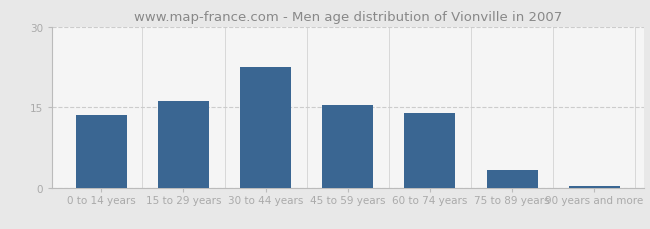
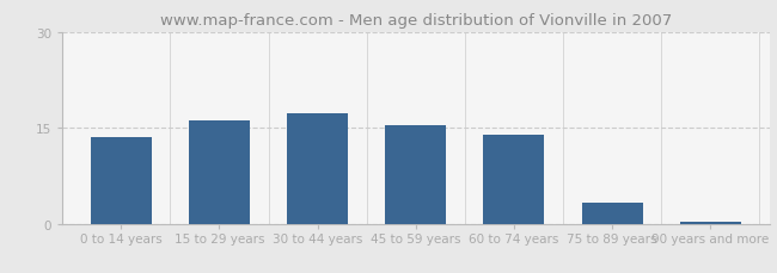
30 to 44 years: 22.5 -> 17.2
